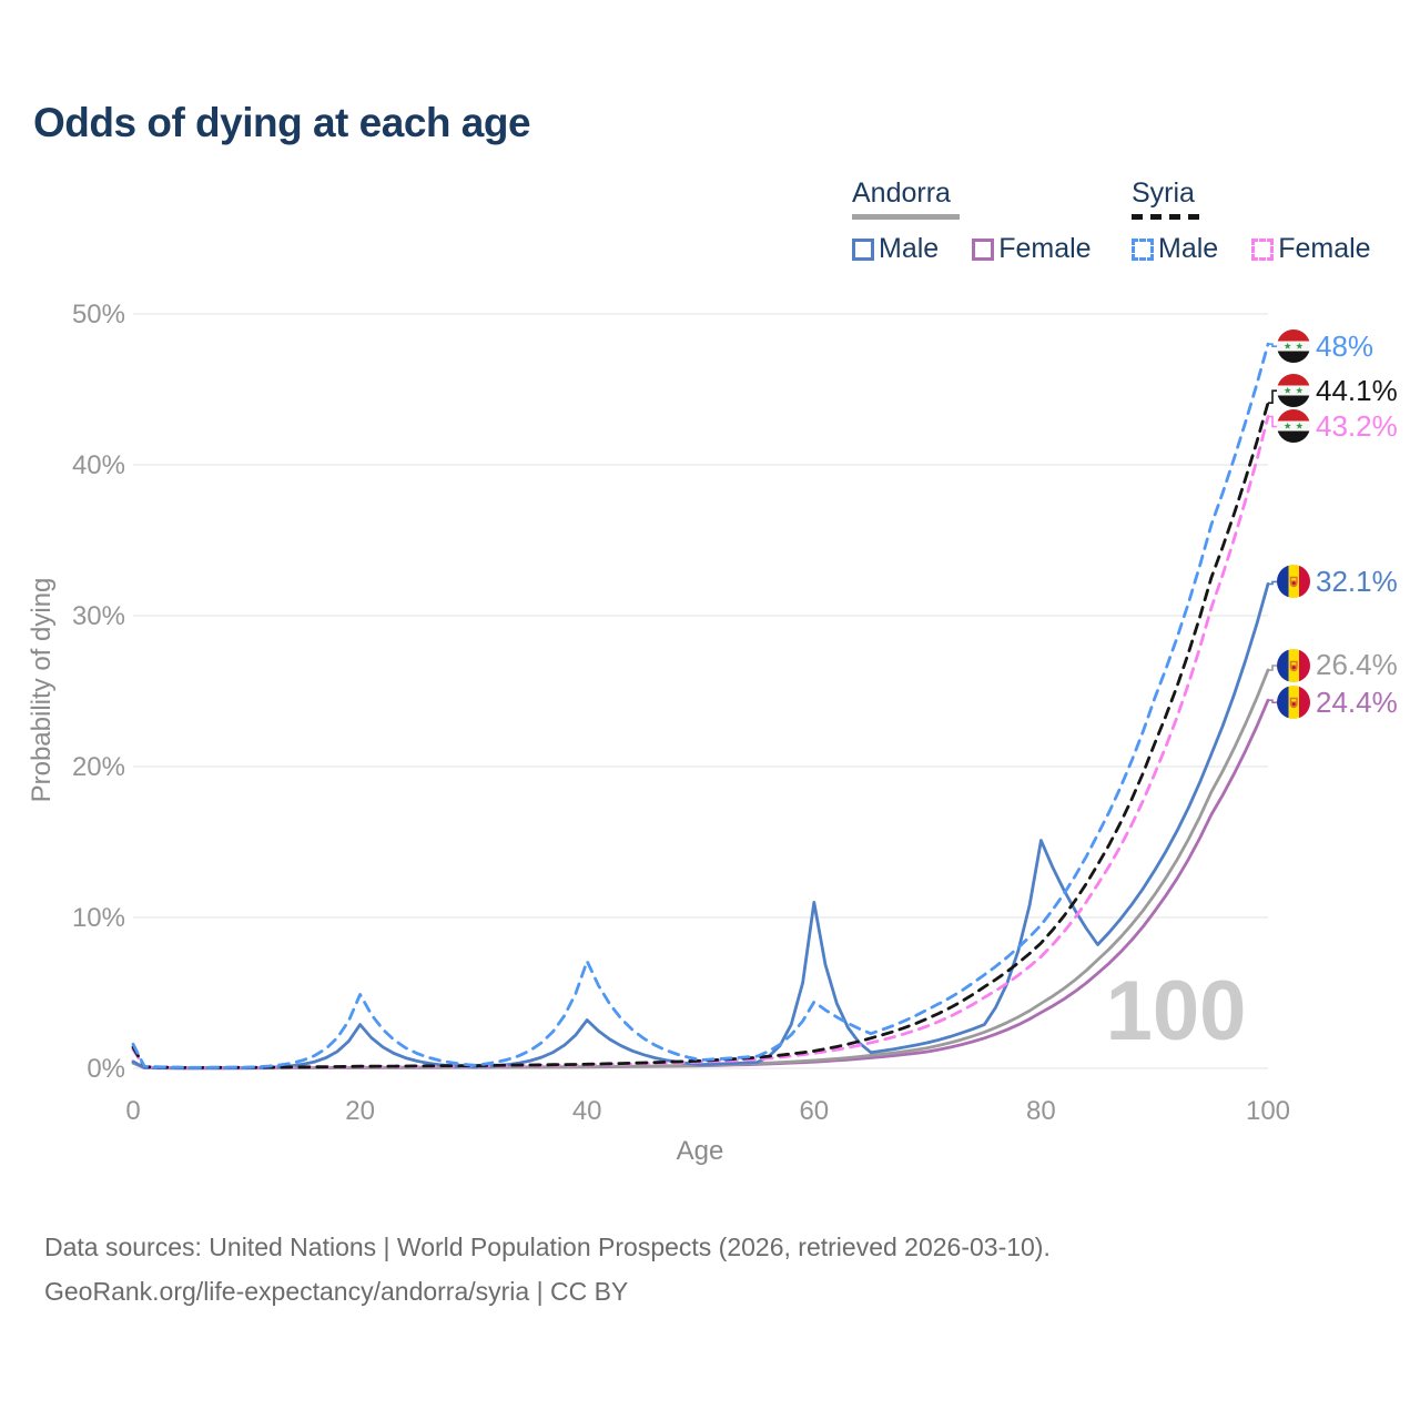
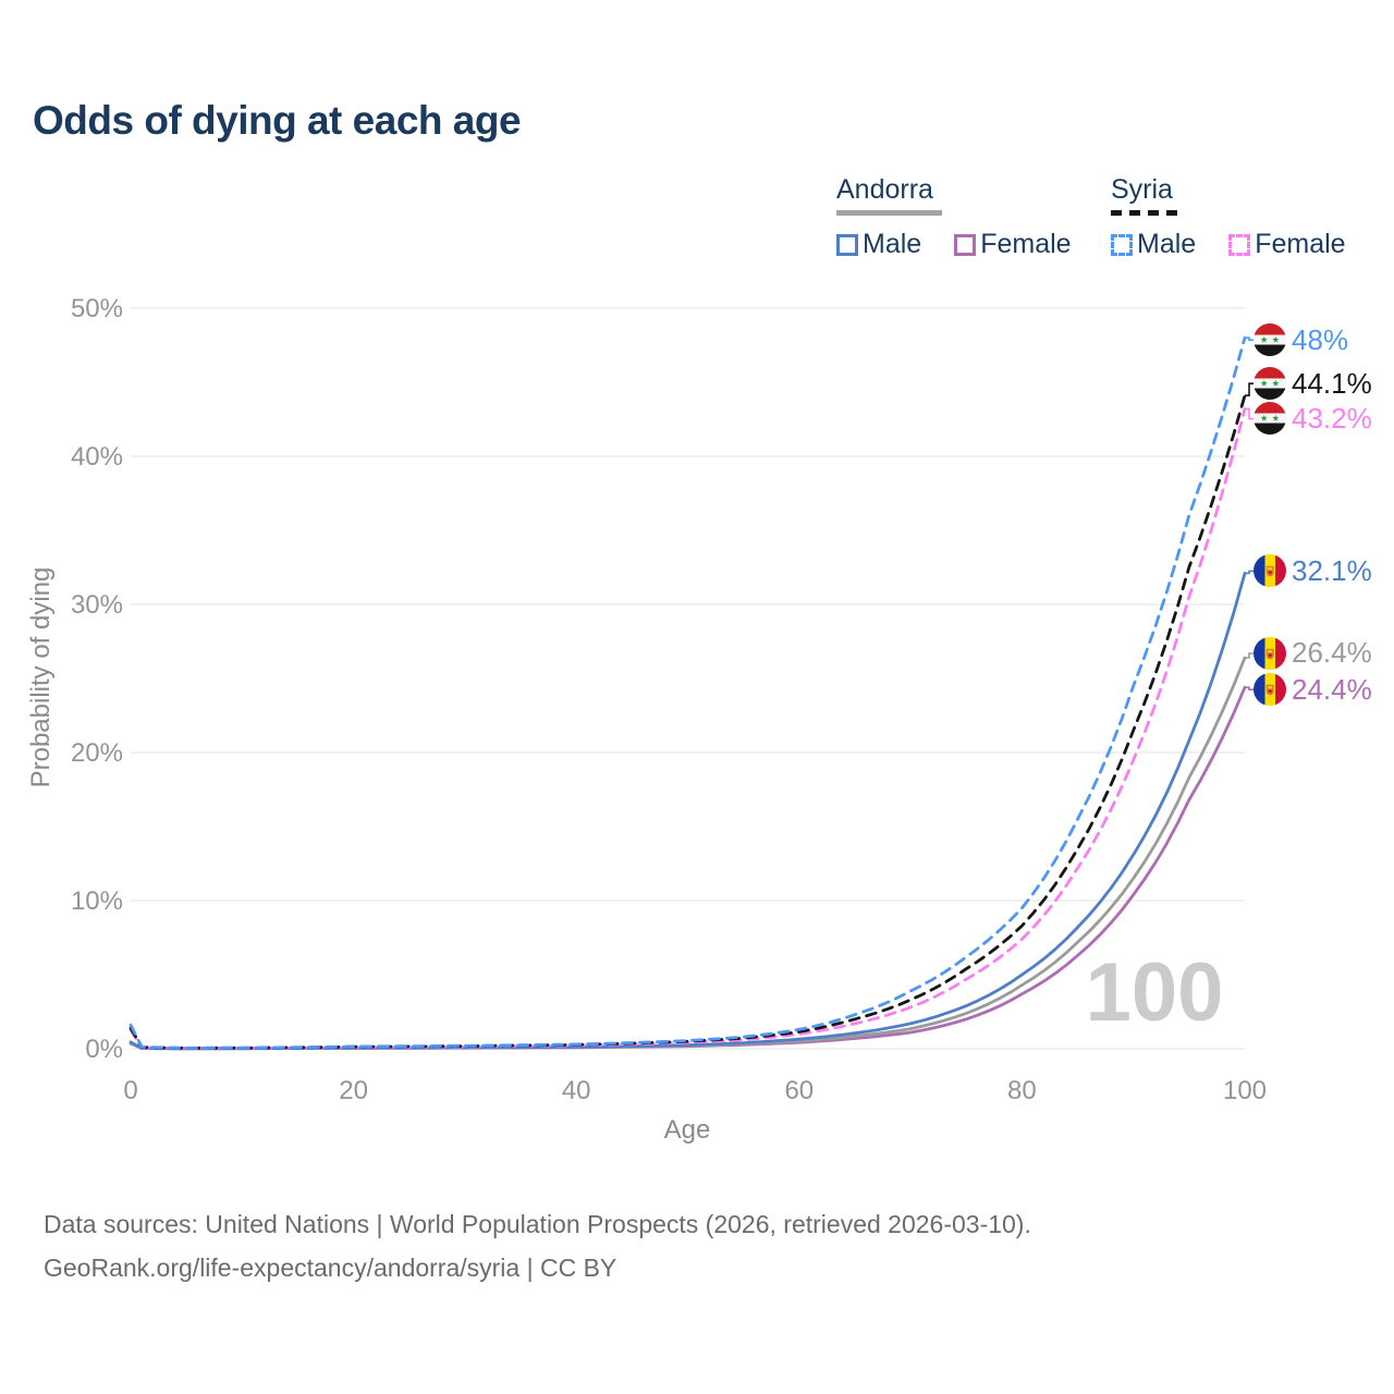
Syria Male/20: 4.9% -> 0.1%
Andorra Male/20: 2.9% -> 0.1%
Syria Male/40: 7.1% -> 0.3%
Andorra Male/40: 3.2% -> 0.1%
Syria Male/60: 4.4% -> 1.3%
Andorra Male/60: 11.0% -> 0.7%
Andorra Male/80: 15.1% -> 5.0%
